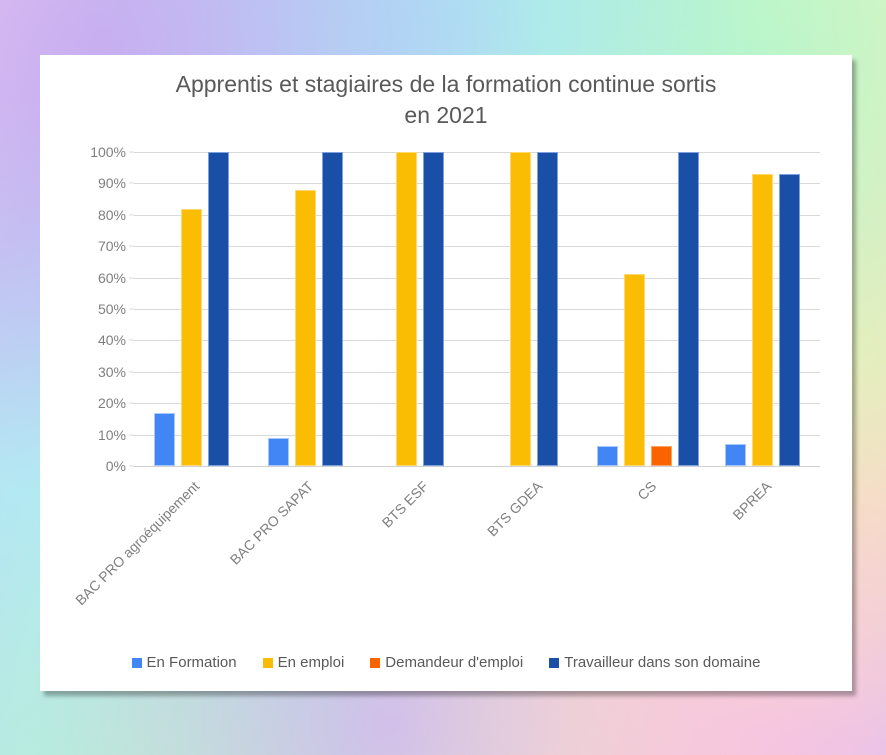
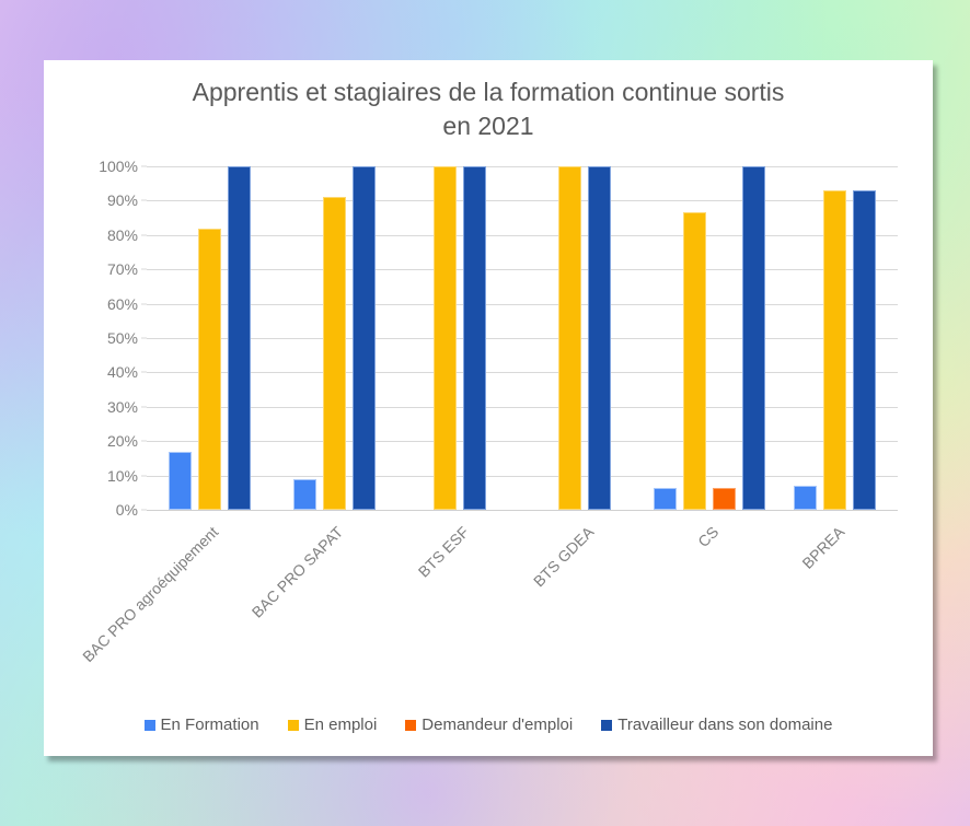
En emploi/BAC PRO SAPAT: 88% -> 91%
En emploi/CS: 61% -> 86%
